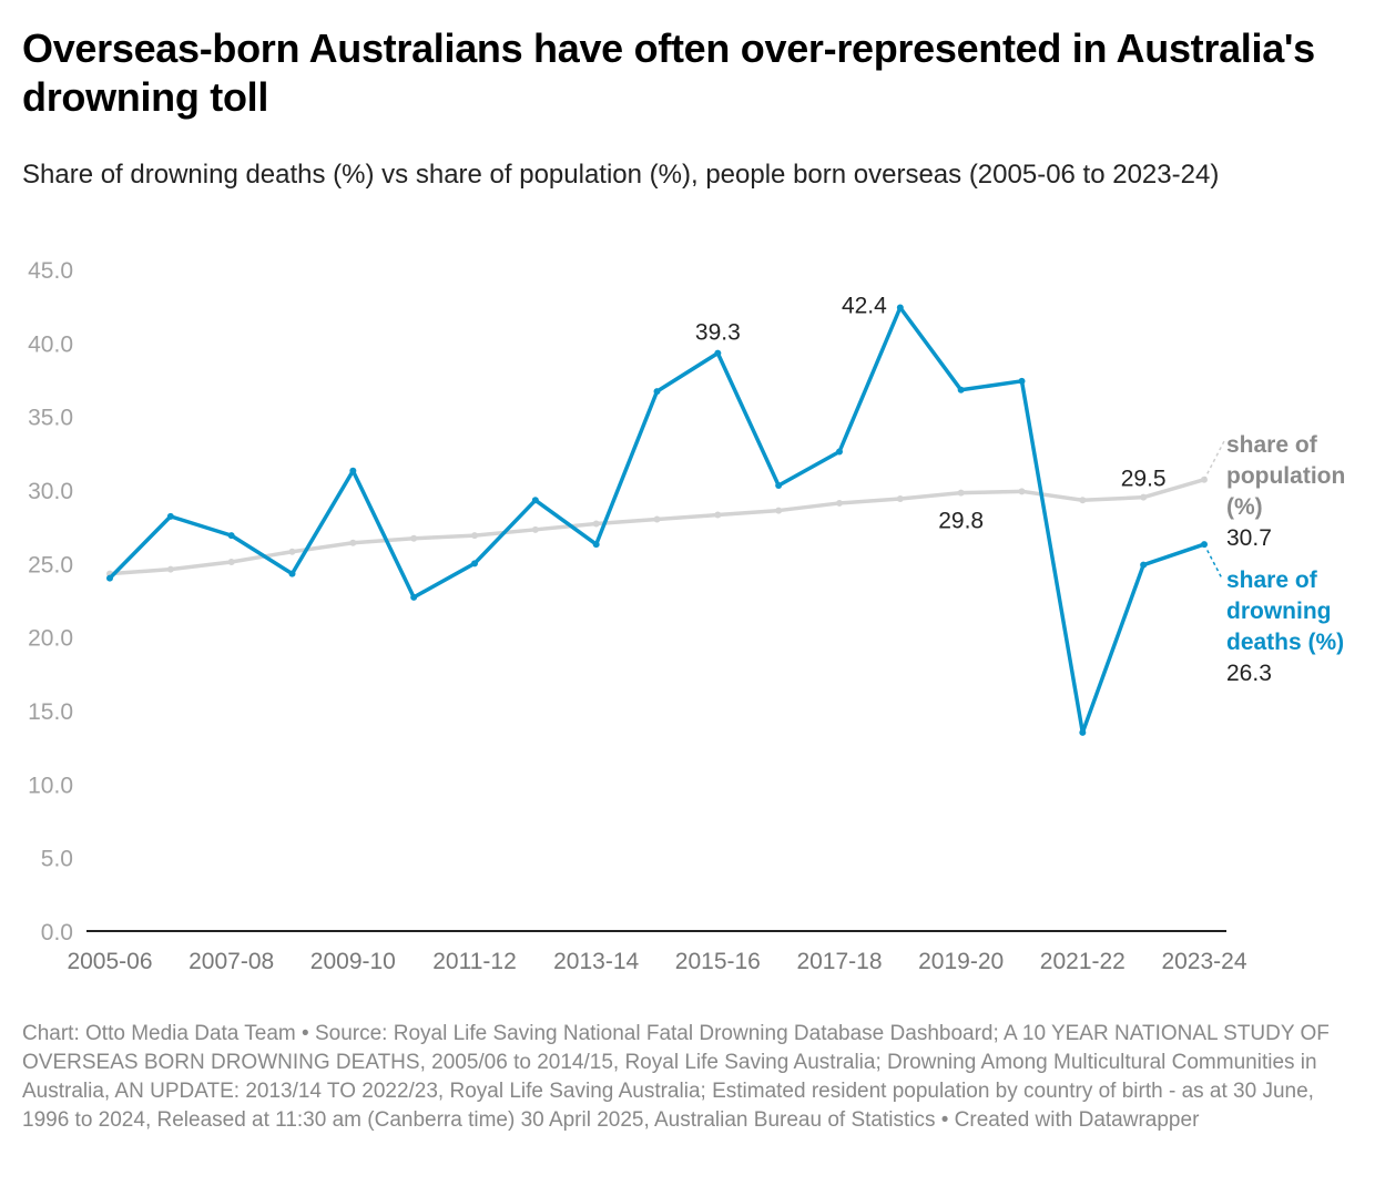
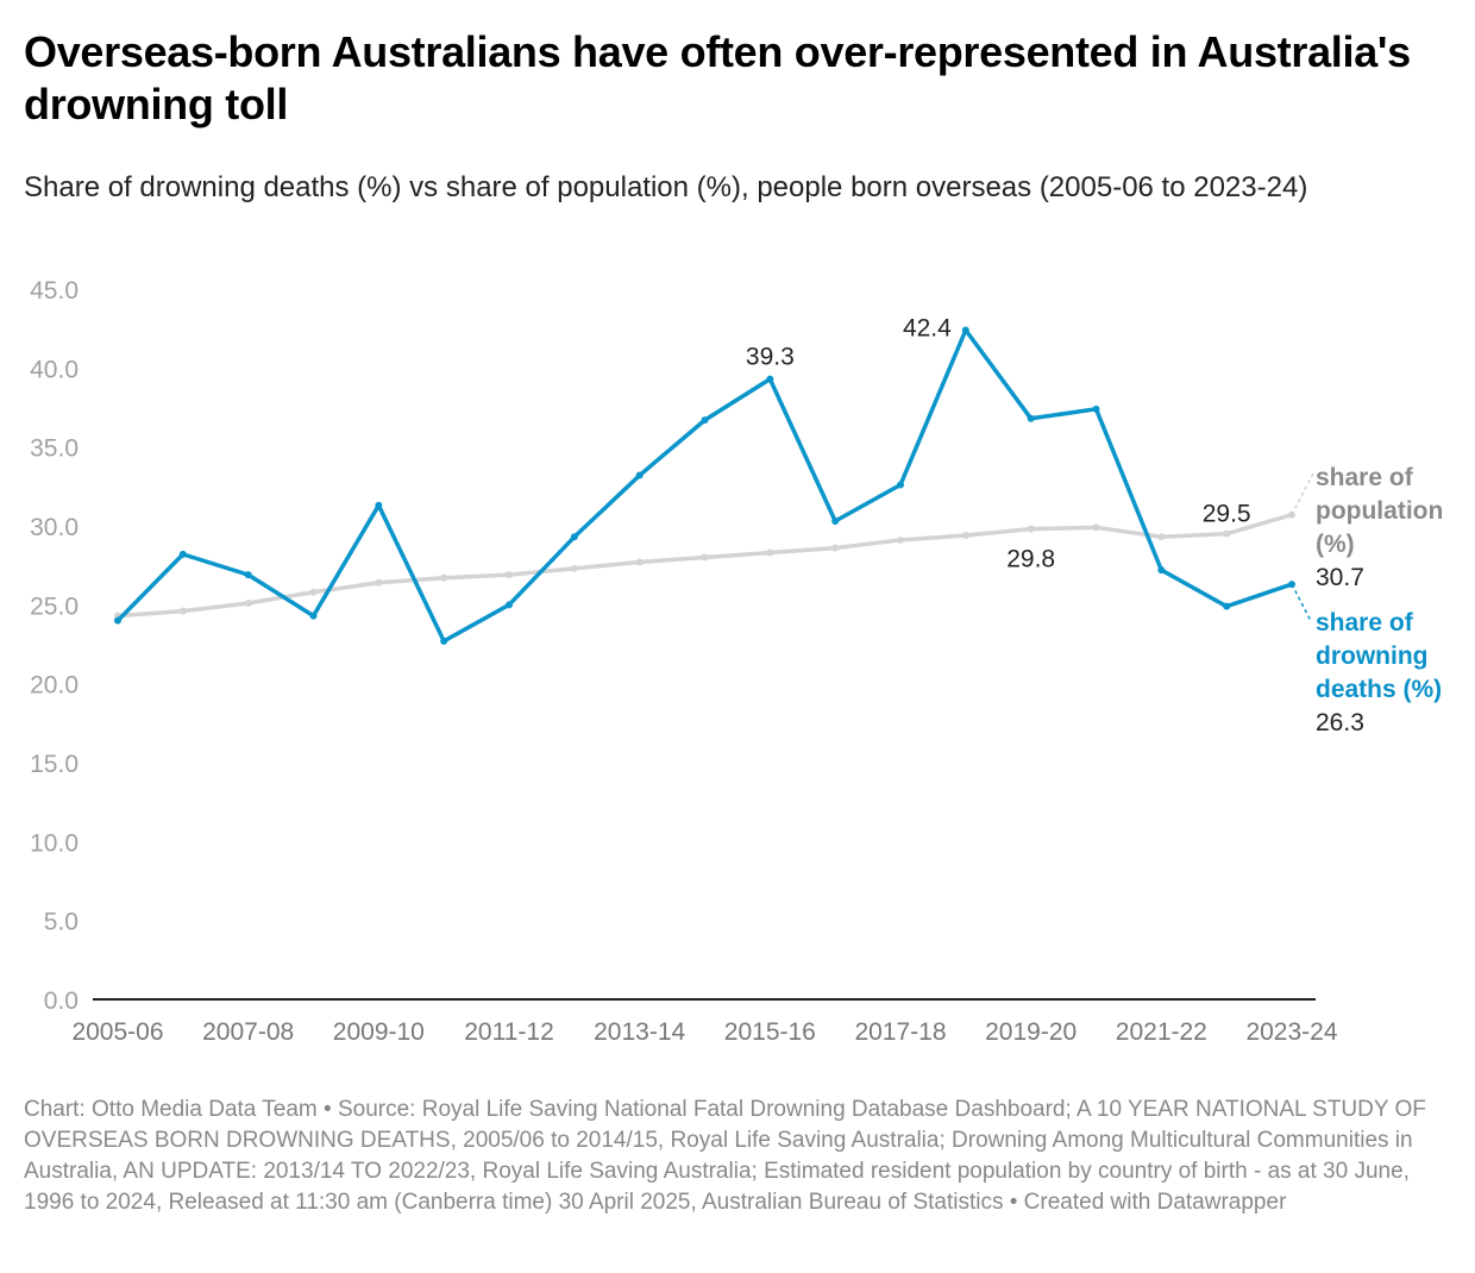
share of drowning deaths (%)/2013-14: 26.3 -> 33.2
share of drowning deaths (%)/2021-22: 13.5 -> 27.2
